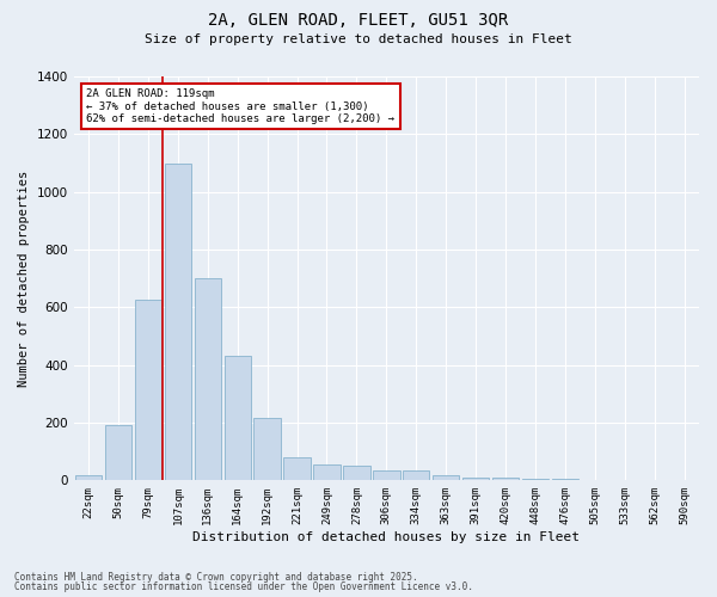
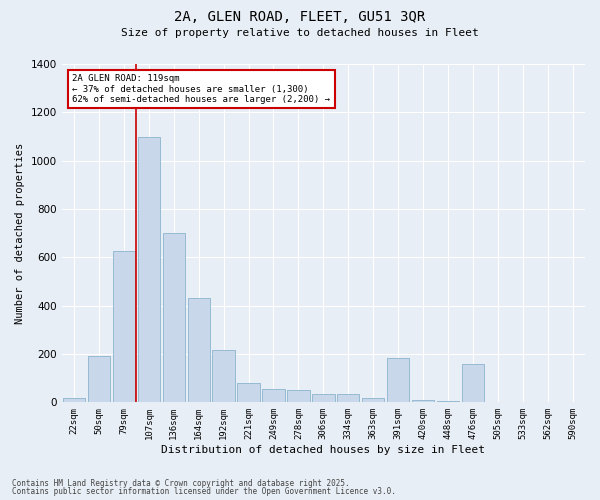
391sqm: 10 -> 185
476sqm: 4 -> 160
